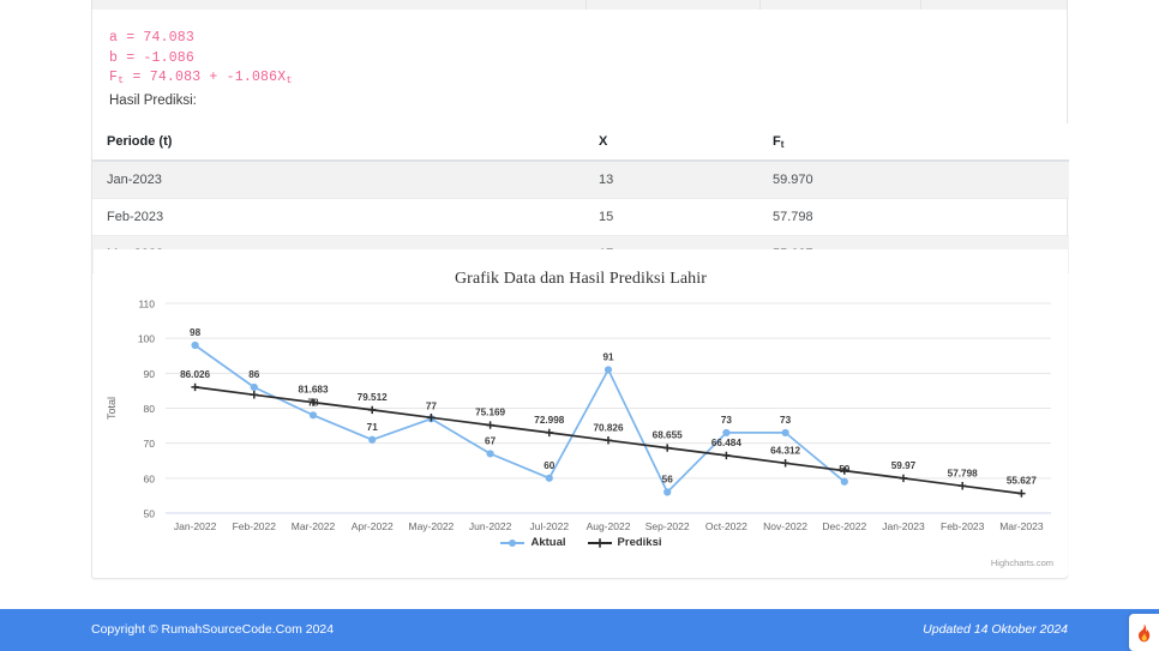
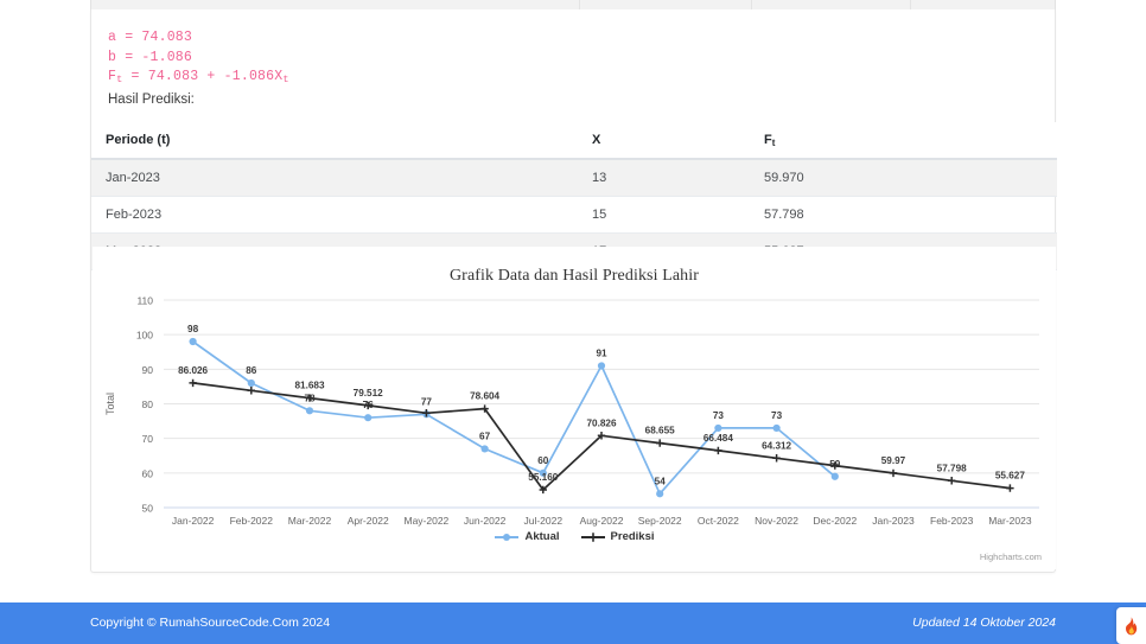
Aktual/Apr-2022: 71 -> 76
Prediksi/Jun-2022: 75.169 -> 78.604
Prediksi/Jul-2022: 72.998 -> 55.160
Aktual/Sep-2022: 56 -> 54
